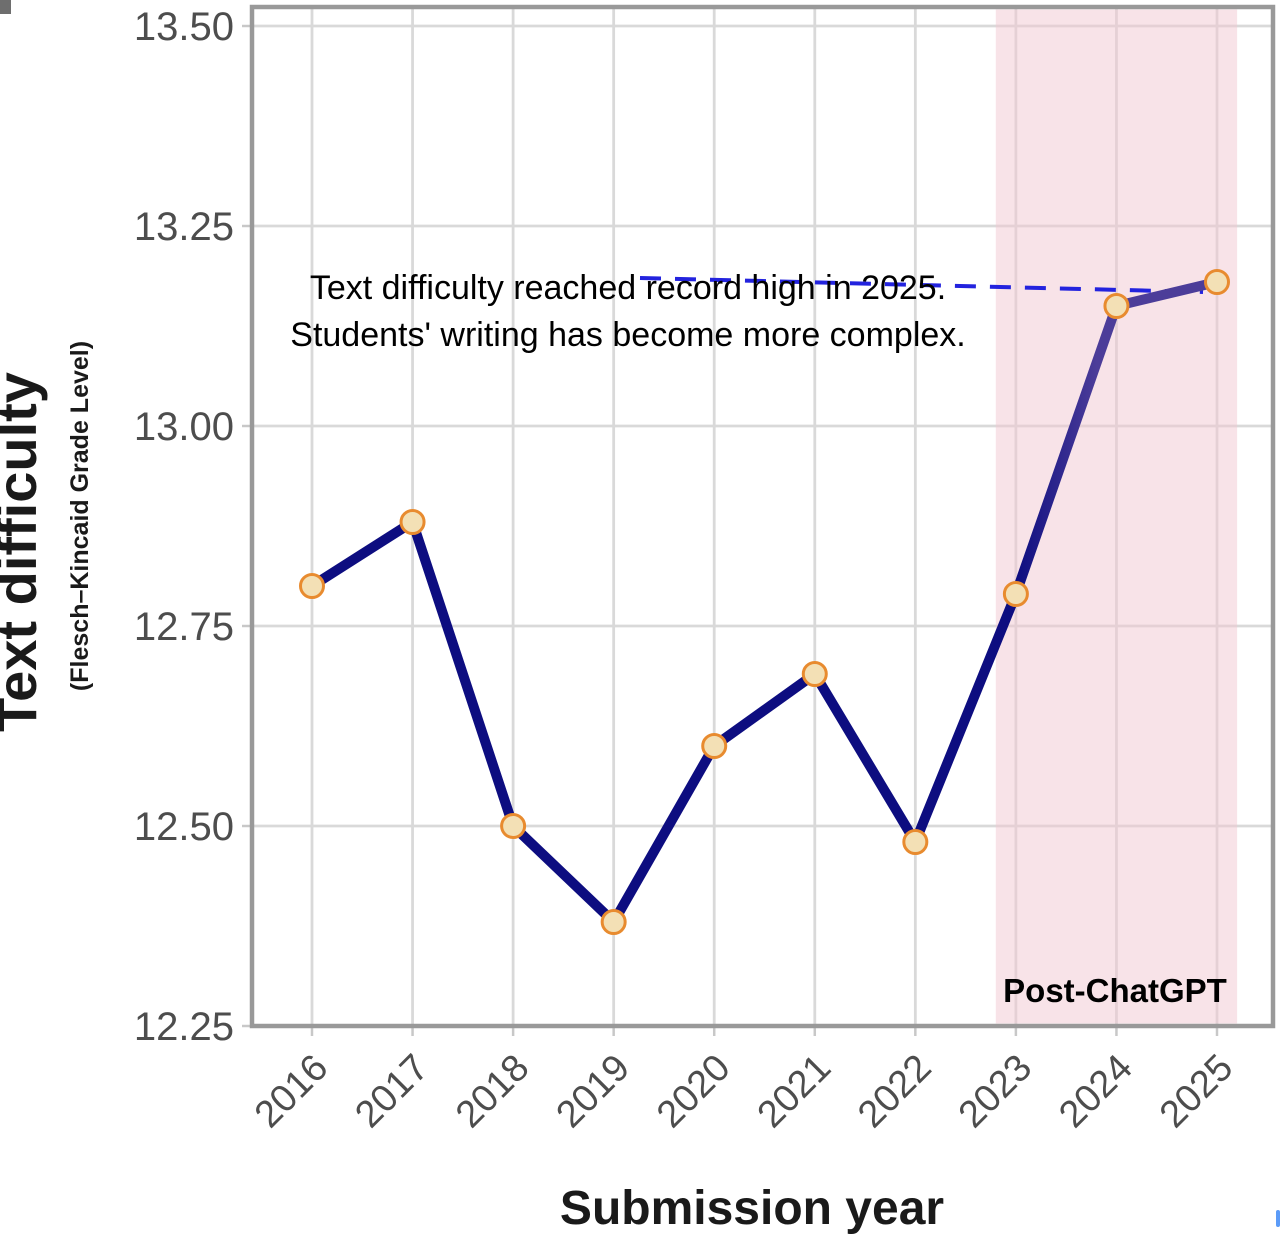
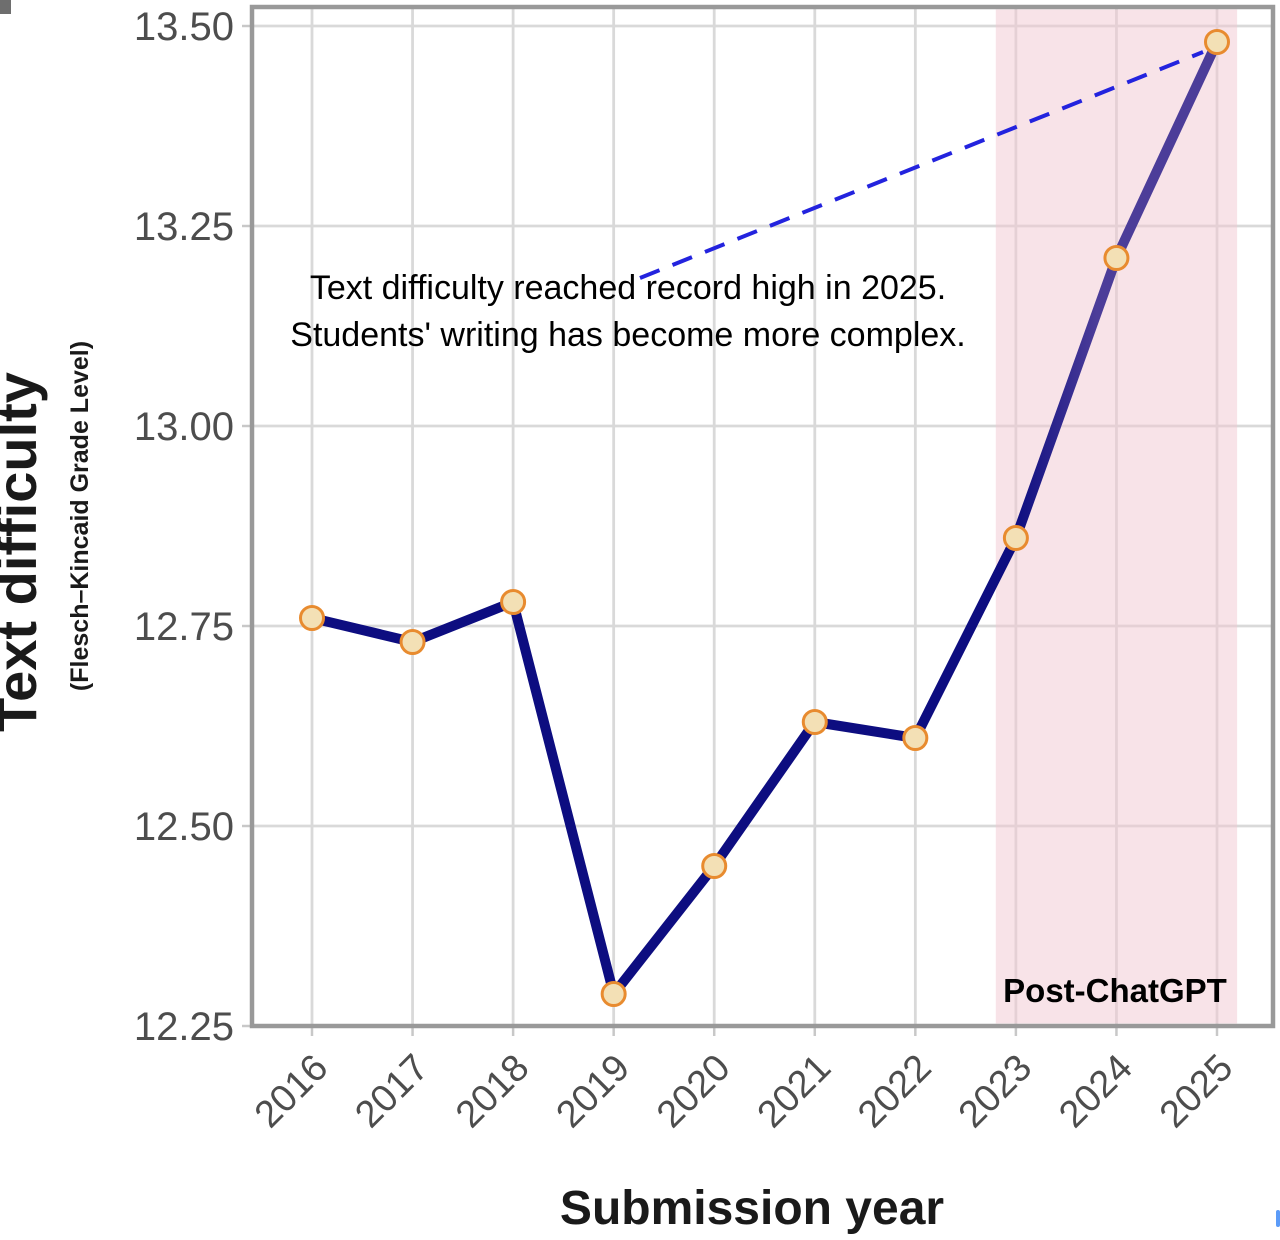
2016: 12.80 -> 12.76
2017: 12.88 -> 12.73
2018: 12.50 -> 12.78
2019: 12.38 -> 12.29
2020: 12.60 -> 12.45
2021: 12.69 -> 12.63
2022: 12.48 -> 12.61
2023: 12.79 -> 12.86
2024: 13.15 -> 13.21
2025: 13.18 -> 13.48
